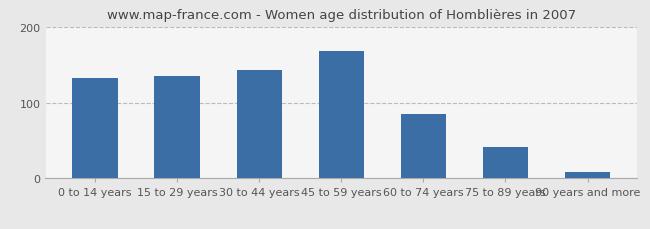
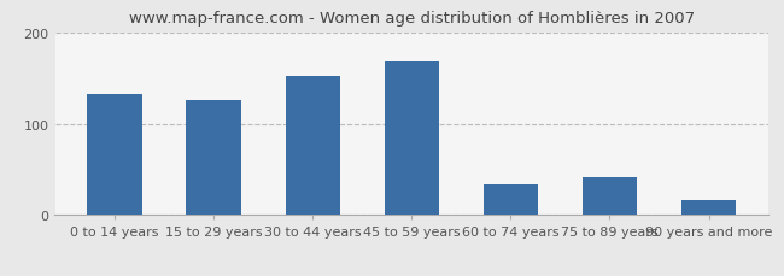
15 to 29 years: 135 -> 126
30 to 44 years: 143 -> 152
60 to 74 years: 85 -> 34
90 years and more: 8 -> 16
